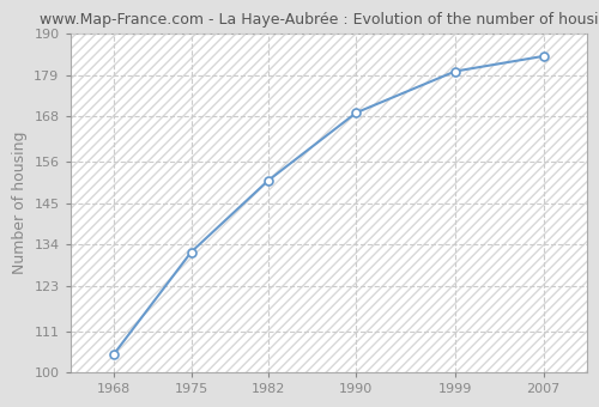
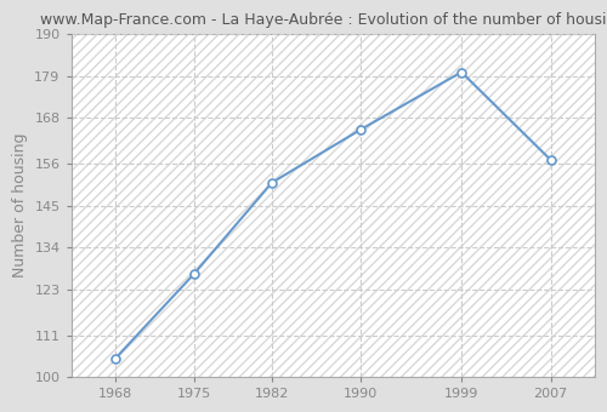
1975: 132 -> 127
1990: 169 -> 165
2007: 184 -> 157
